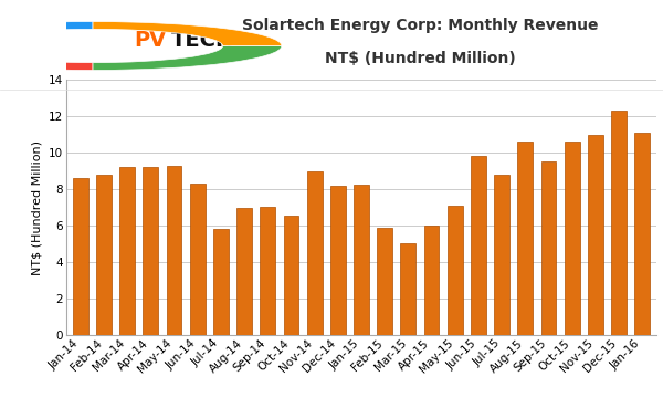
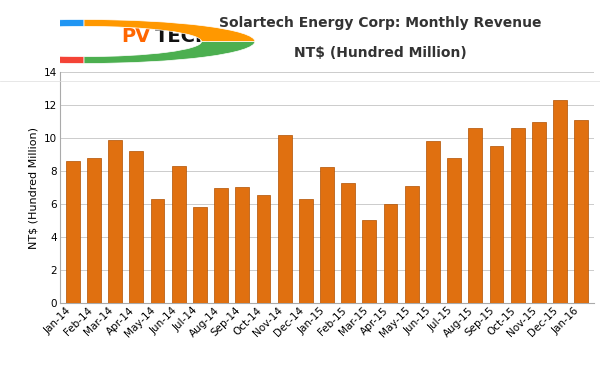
Mar-14: 9.2 -> 9.9
May-14: 9.3 -> 6.3
Nov-14: 9.0 -> 10.2
Dec-14: 8.2 -> 6.3
Feb-15: 5.9 -> 7.3
